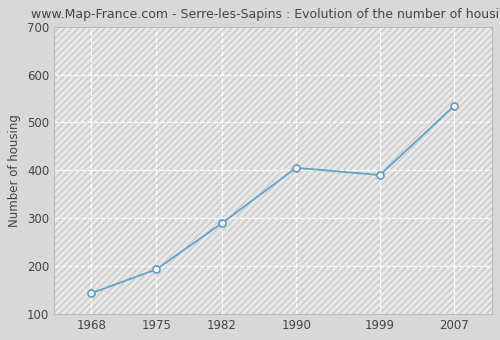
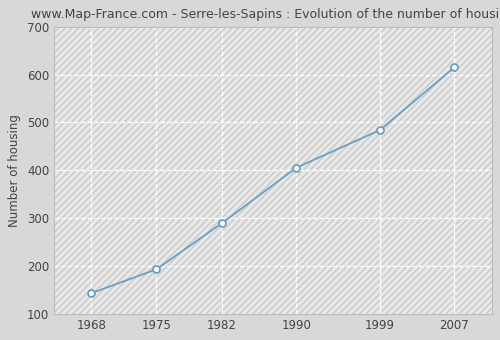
1999: 390 -> 484
2007: 535 -> 615
